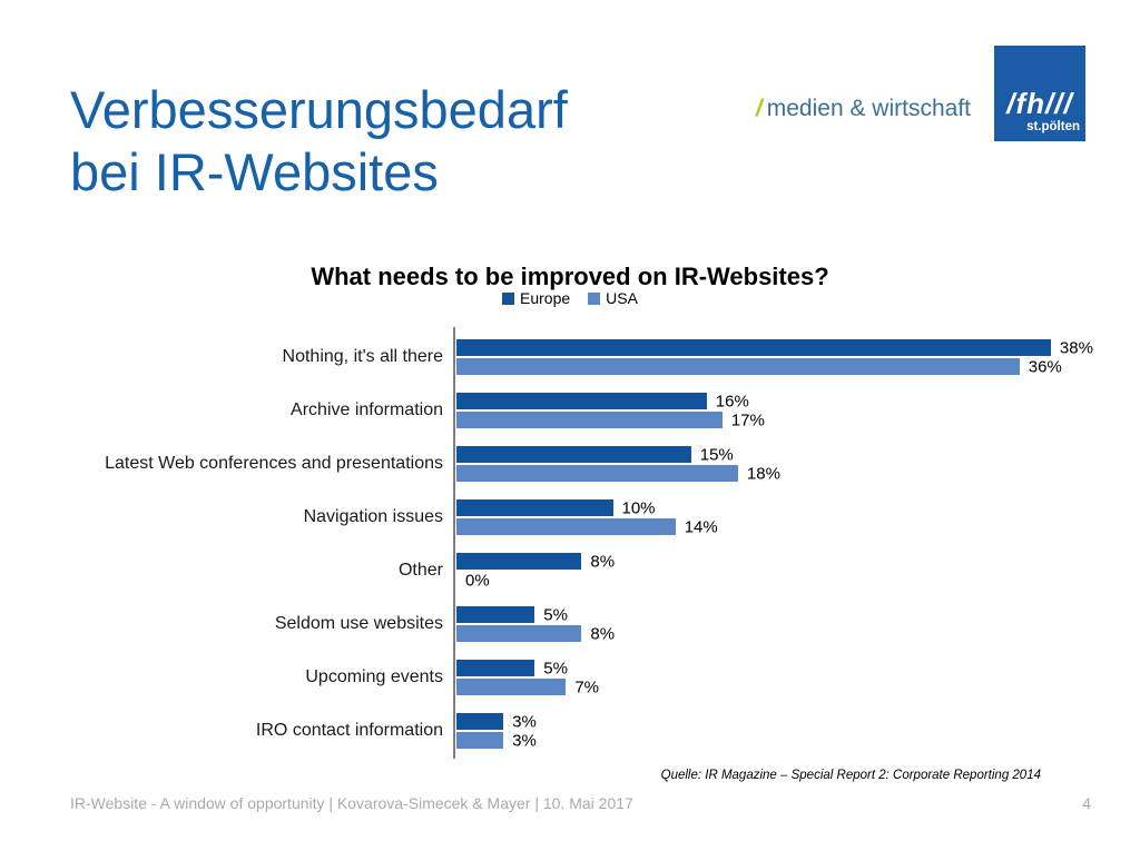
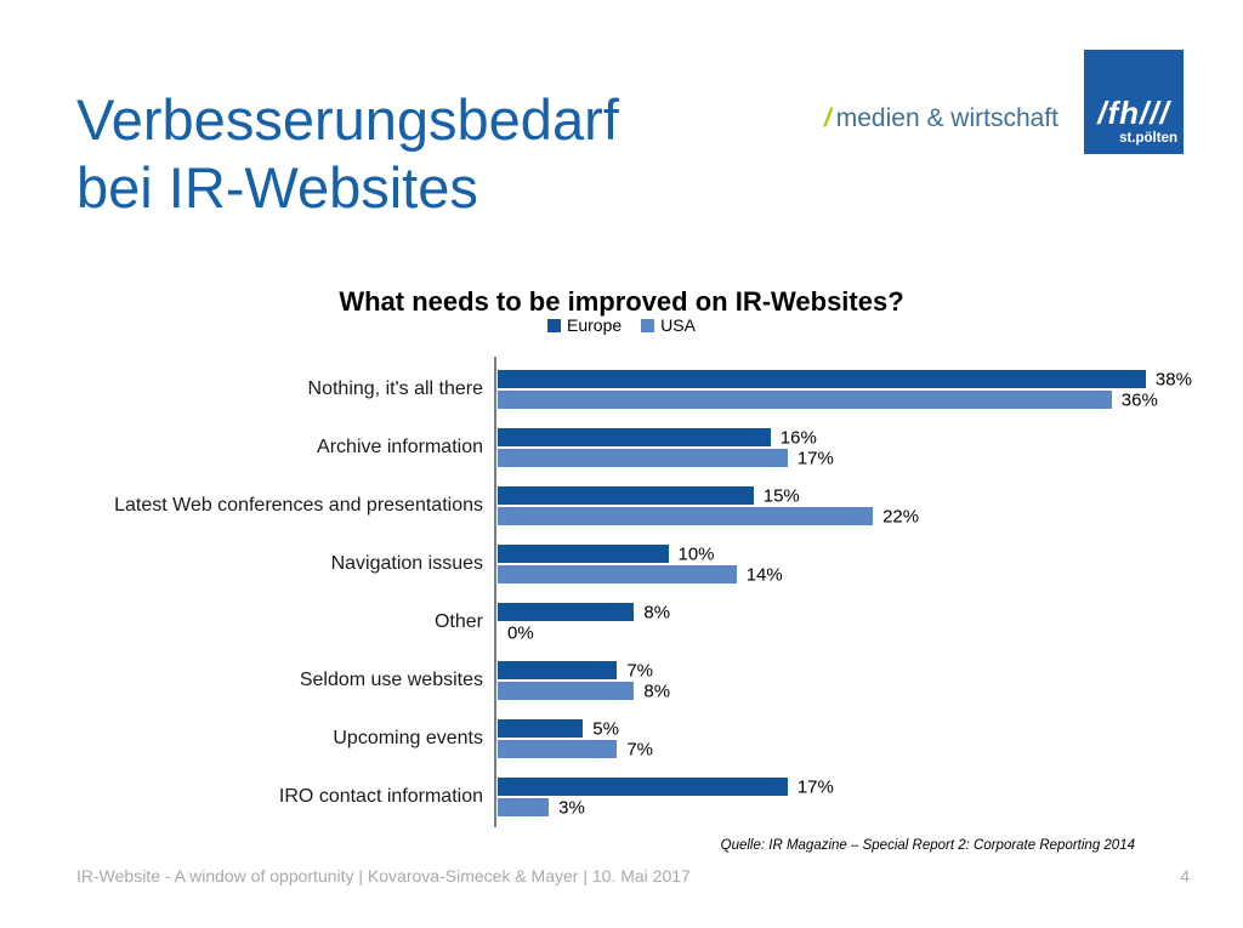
USA/Latest Web conferences and presentations: 18% -> 22%
Europe/Seldom use websites: 5% -> 7%
Europe/IRO contact information: 3% -> 17%
